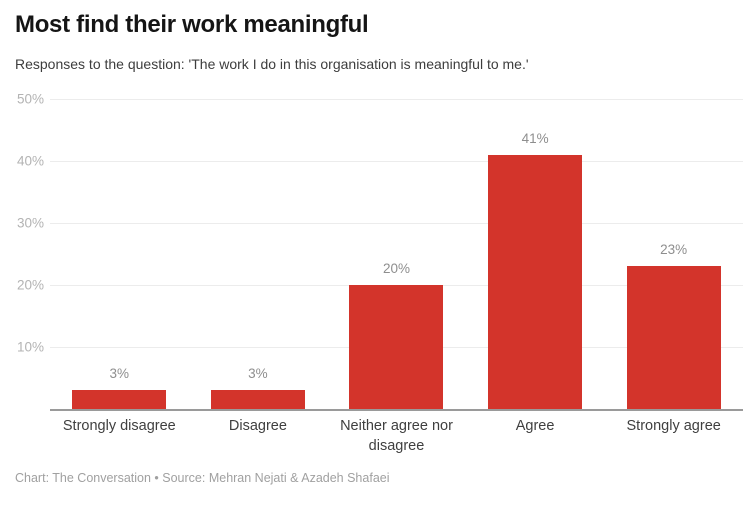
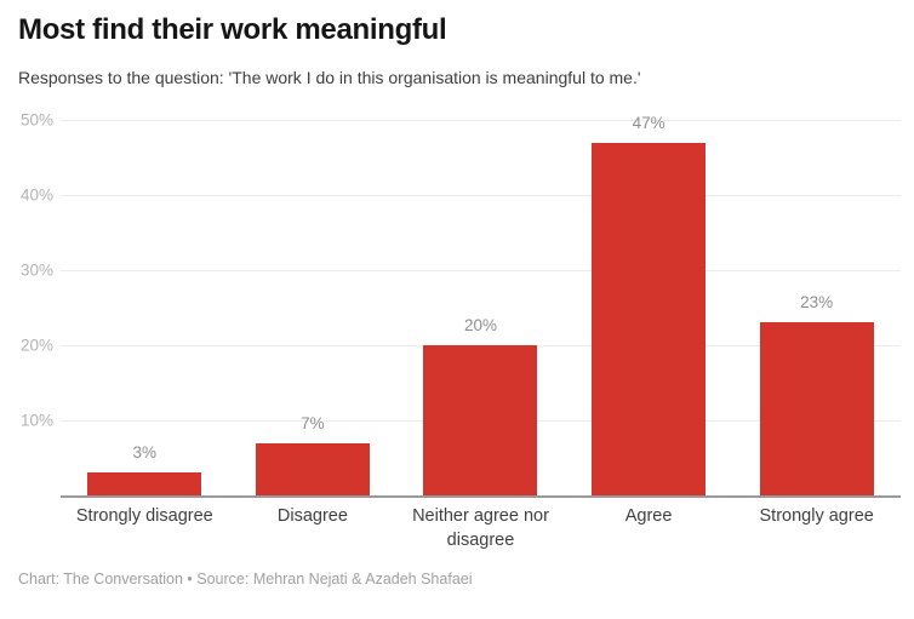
Disagree: 3% -> 7%
Agree: 41% -> 47%
